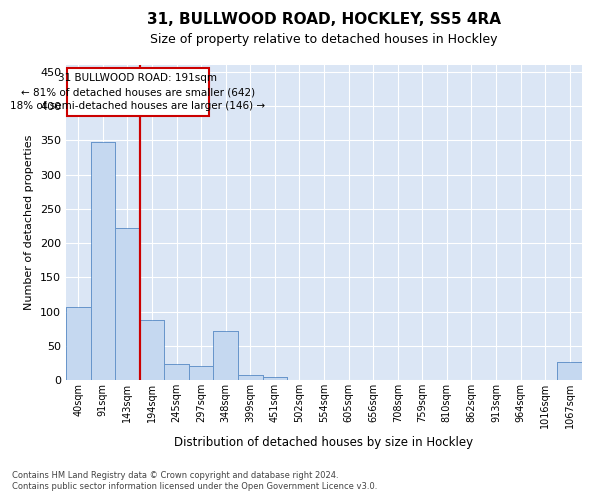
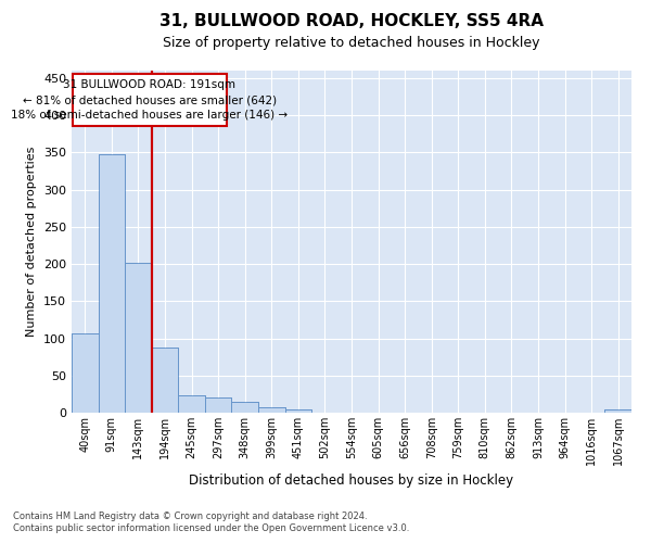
143sqm: 222 -> 201
348sqm: 72 -> 15
1067sqm: 26 -> 4
